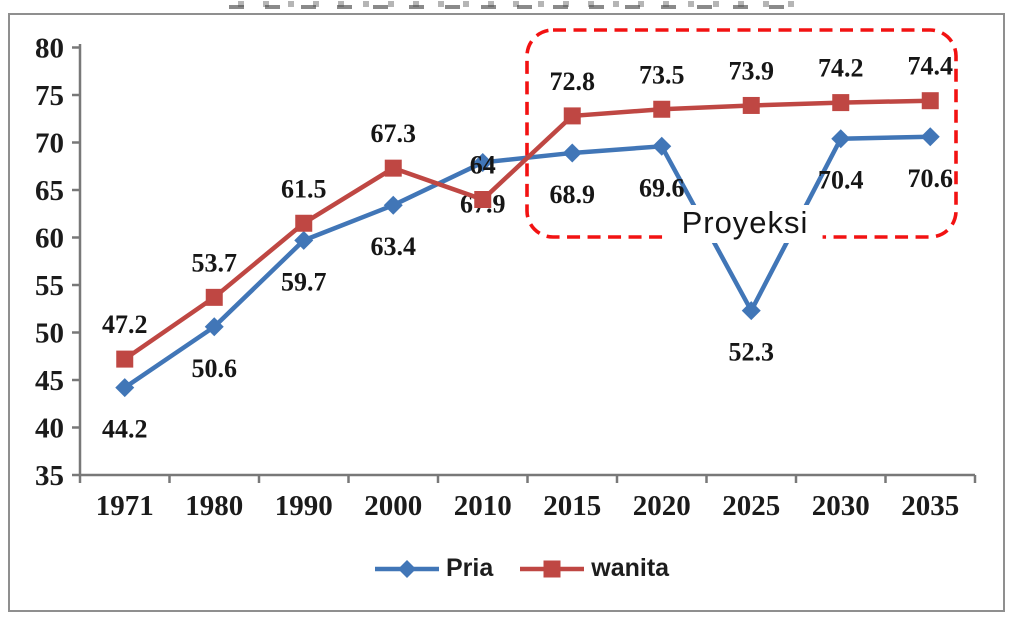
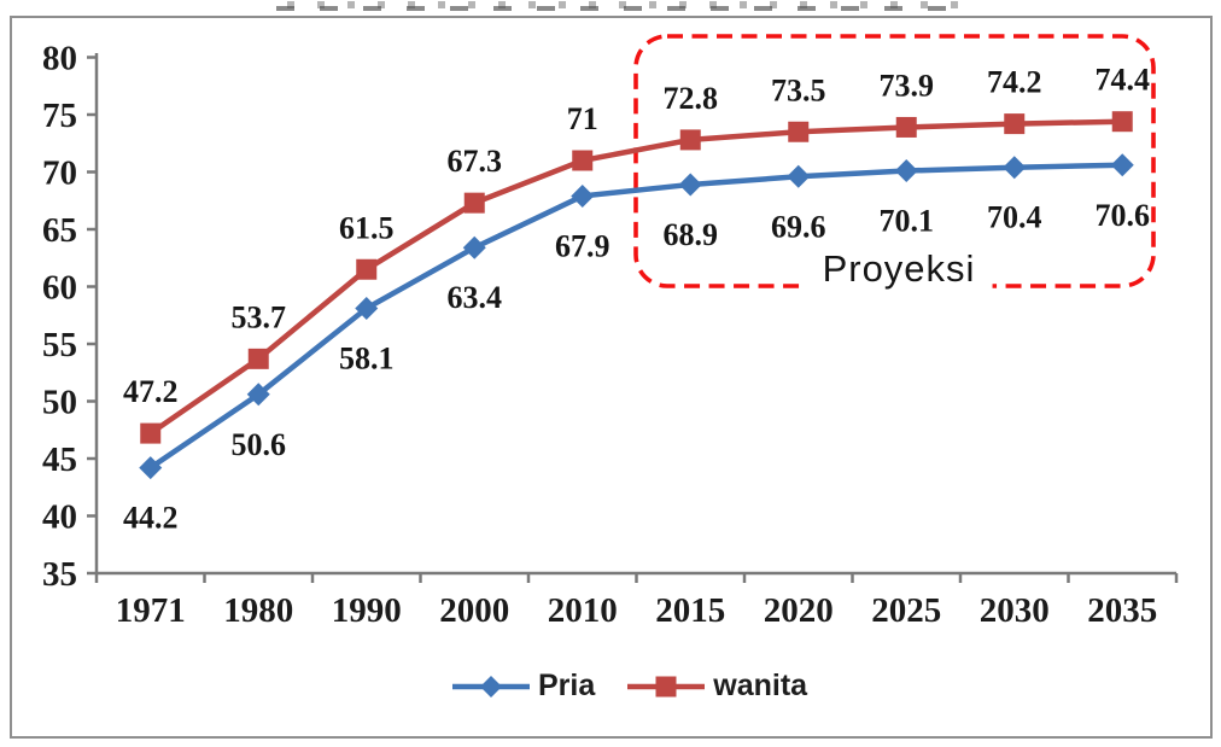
Pria/1990: 59.7 -> 58.1
wanita/2010: 64 -> 71
Pria/2025: 52.3 -> 70.1
